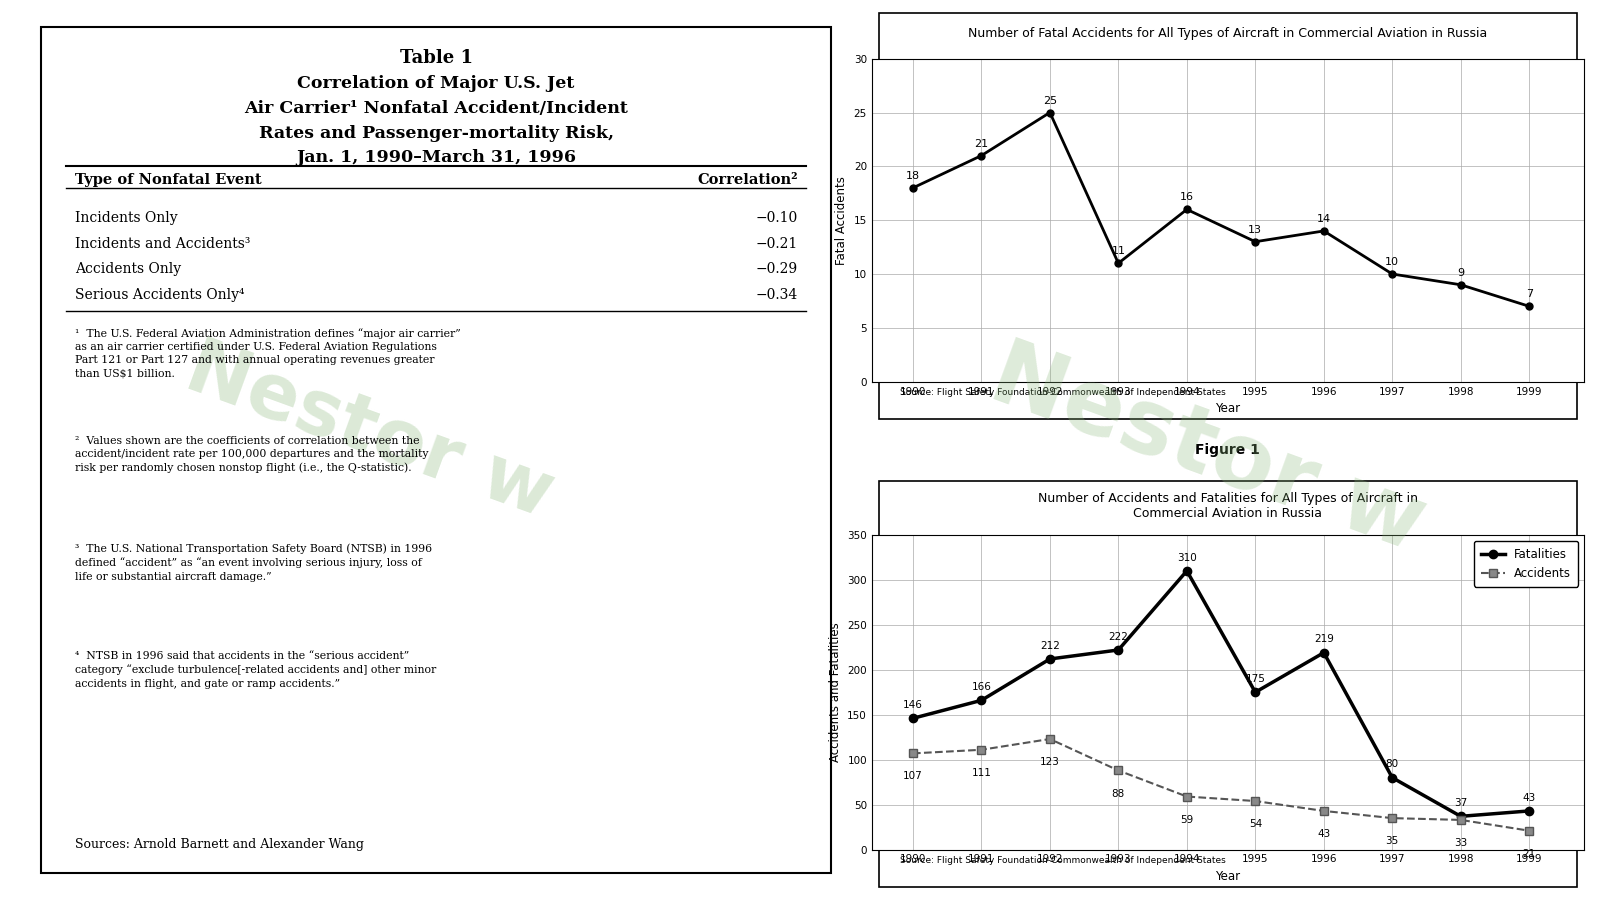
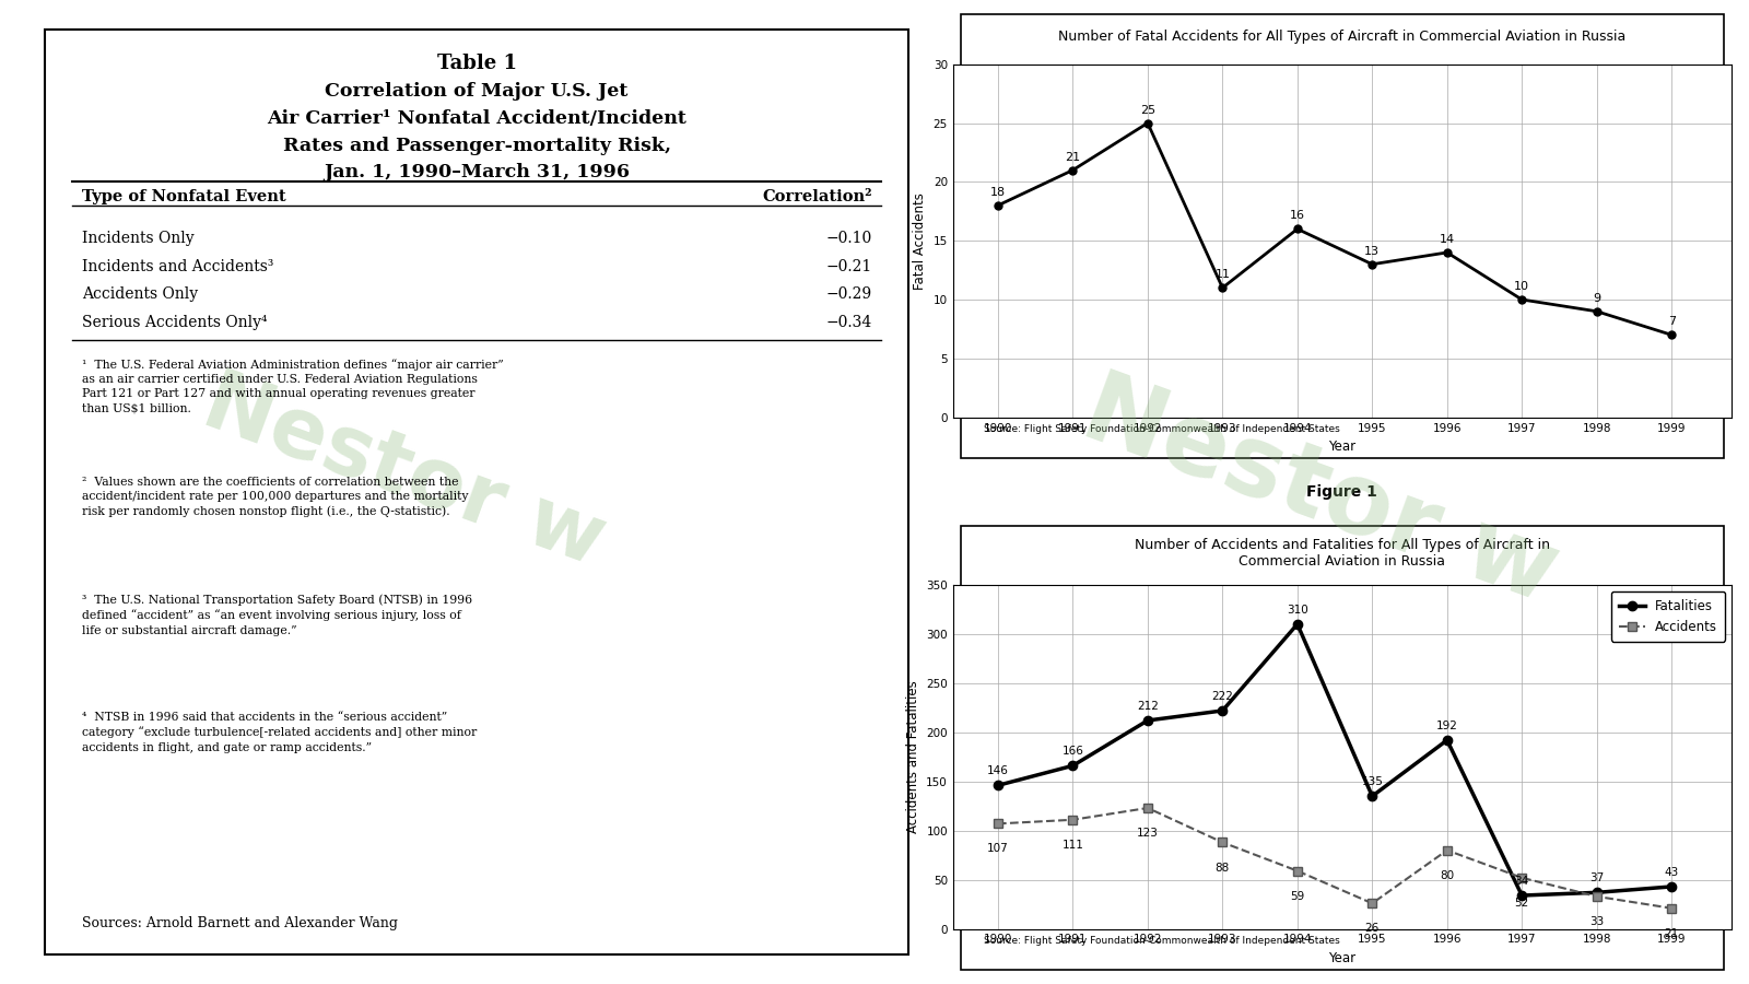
Accidents/1995: 54 -> 26
Fatalities/1995: 175 -> 135
Accidents/1996: 43 -> 80
Fatalities/1996: 219 -> 192
Accidents/1997: 35 -> 52
Fatalities/1997: 80 -> 34
